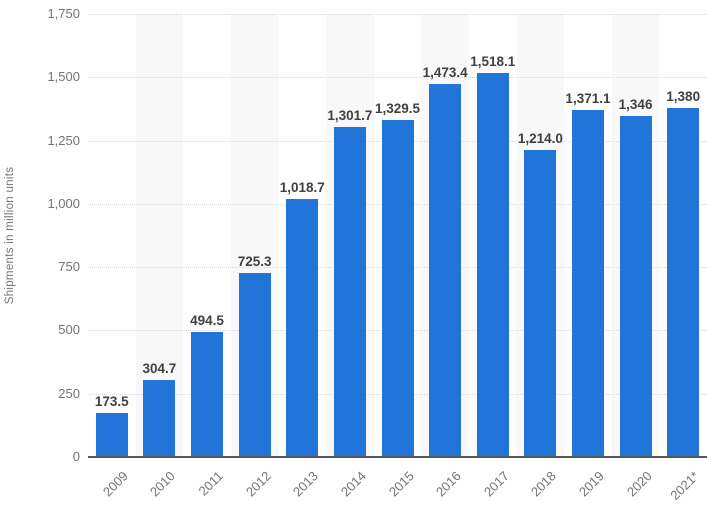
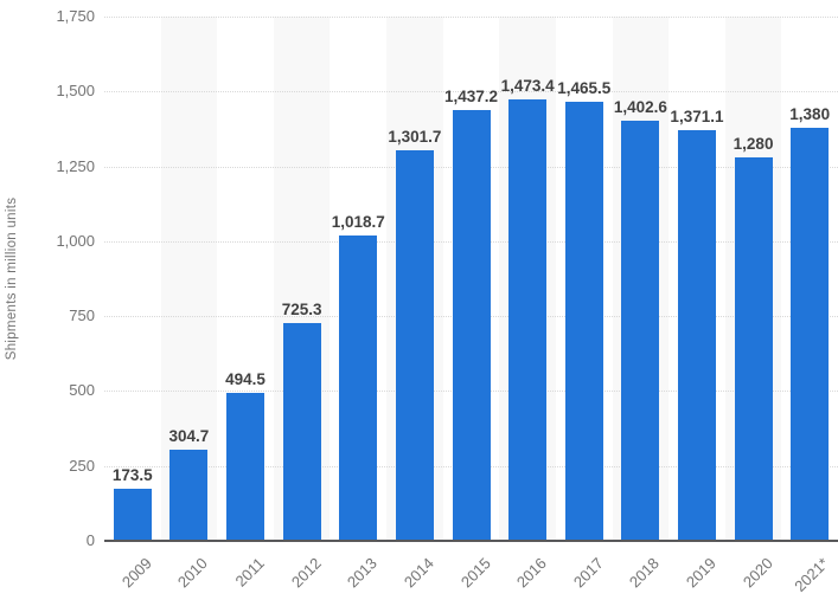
2015: 1,329.5 -> 1,437.2
2017: 1,518.1 -> 1,465.5
2018: 1,214.0 -> 1,402.6
2020: 1,346 -> 1,280
